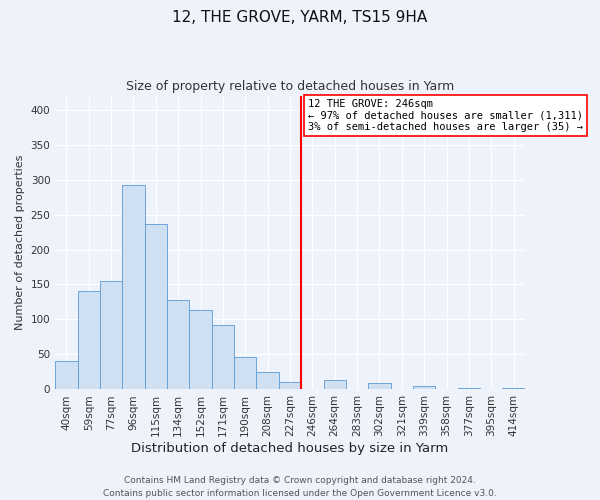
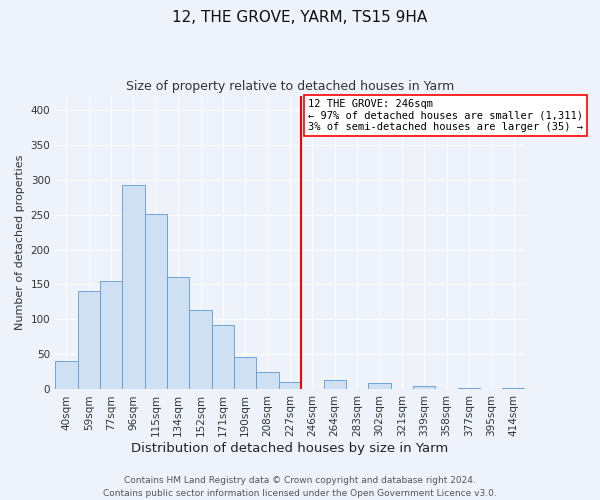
115sqm: 236 -> 251
134sqm: 128 -> 161
